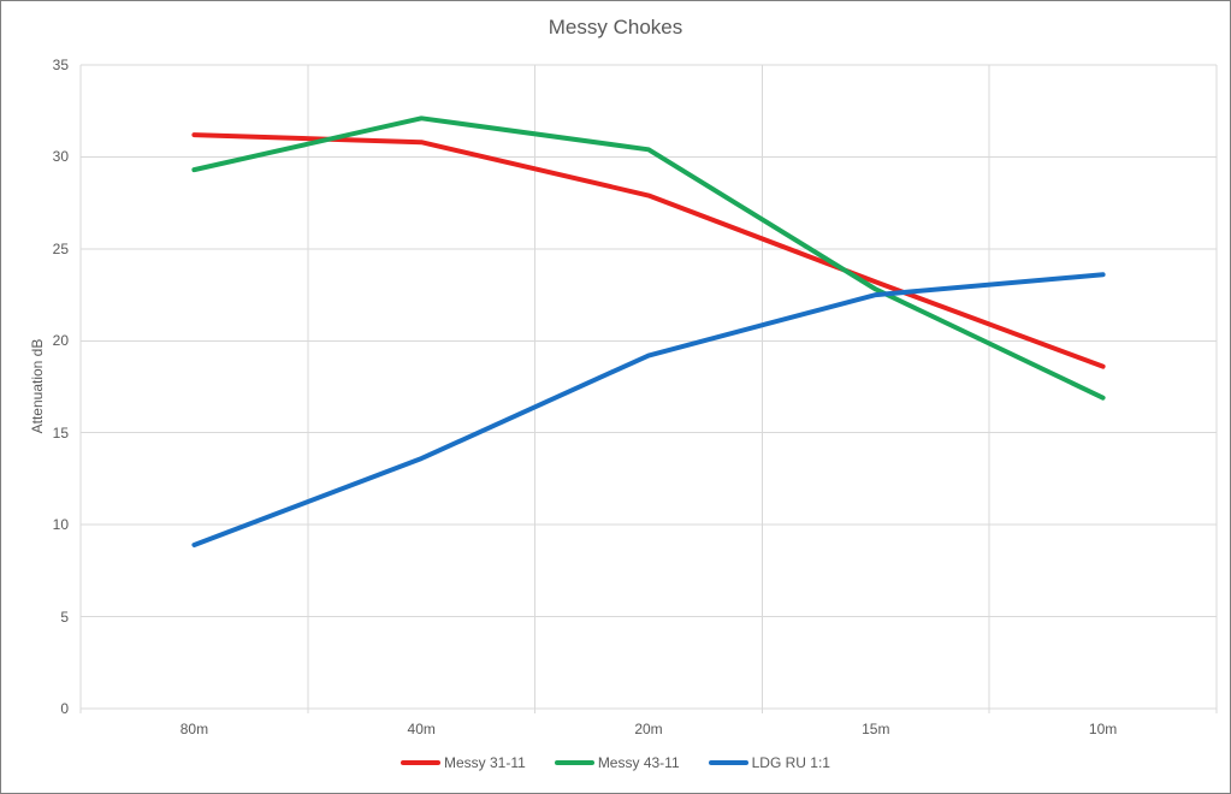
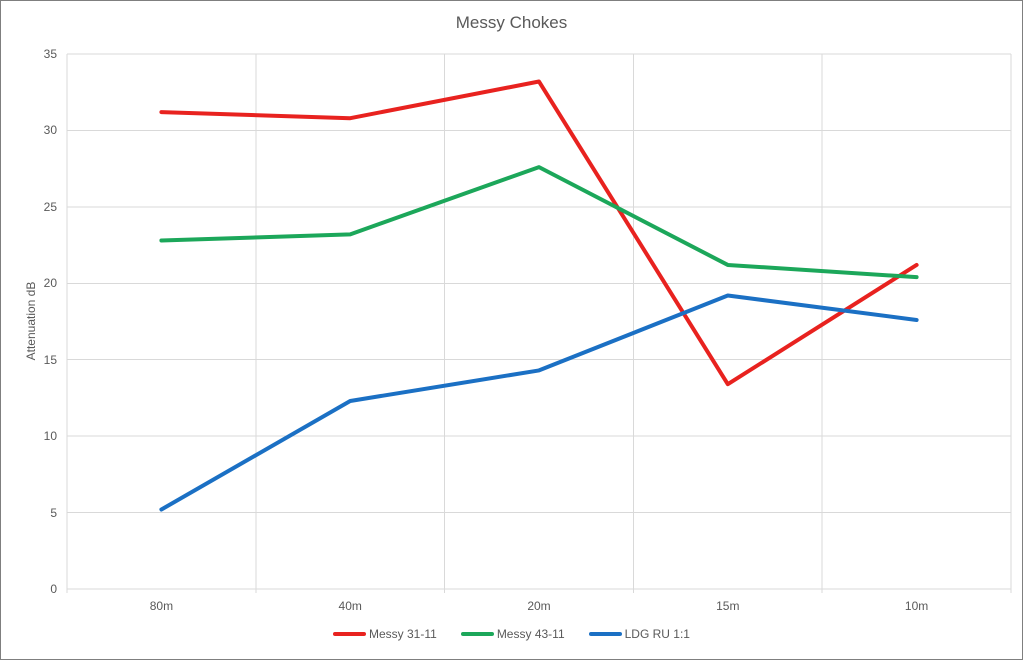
Messy 43-11/80m: 29.3 -> 22.8
LDG RU 1:1/80m: 8.9 -> 5.2
Messy 43-11/40m: 32.1 -> 23.2
LDG RU 1:1/40m: 13.6 -> 12.3
Messy 31-11/20m: 27.9 -> 33.2
Messy 43-11/20m: 30.4 -> 27.6
LDG RU 1:1/20m: 19.2 -> 14.3
Messy 31-11/15m: 23.2 -> 13.4
Messy 43-11/15m: 22.8 -> 21.2
LDG RU 1:1/15m: 22.5 -> 19.2
Messy 31-11/10m: 18.6 -> 21.2
Messy 43-11/10m: 16.9 -> 20.4
LDG RU 1:1/10m: 23.6 -> 17.6
